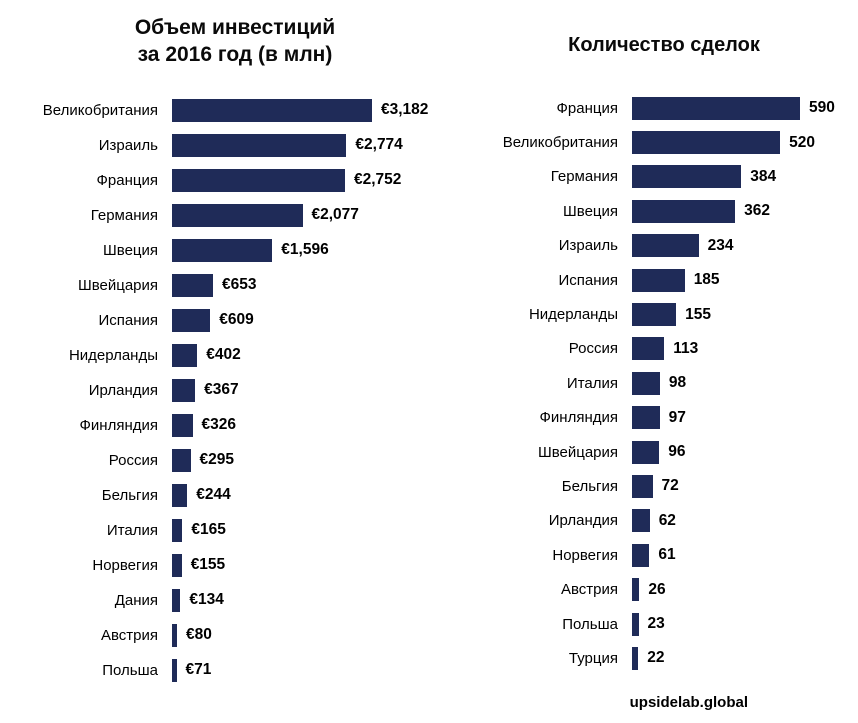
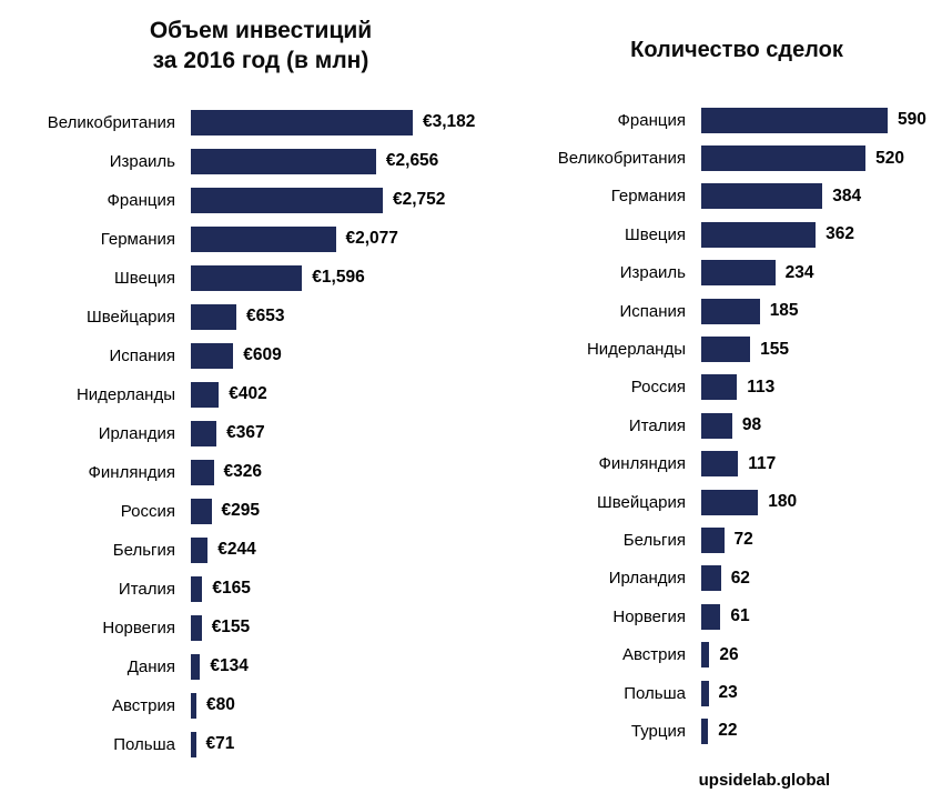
Объем инвестиций за 2016 год (в млн)/Израиль: €2,774 -> €2,656
Количество сделок/Финляндия: 97 -> 117
Количество сделок/Швейцария: 96 -> 180
